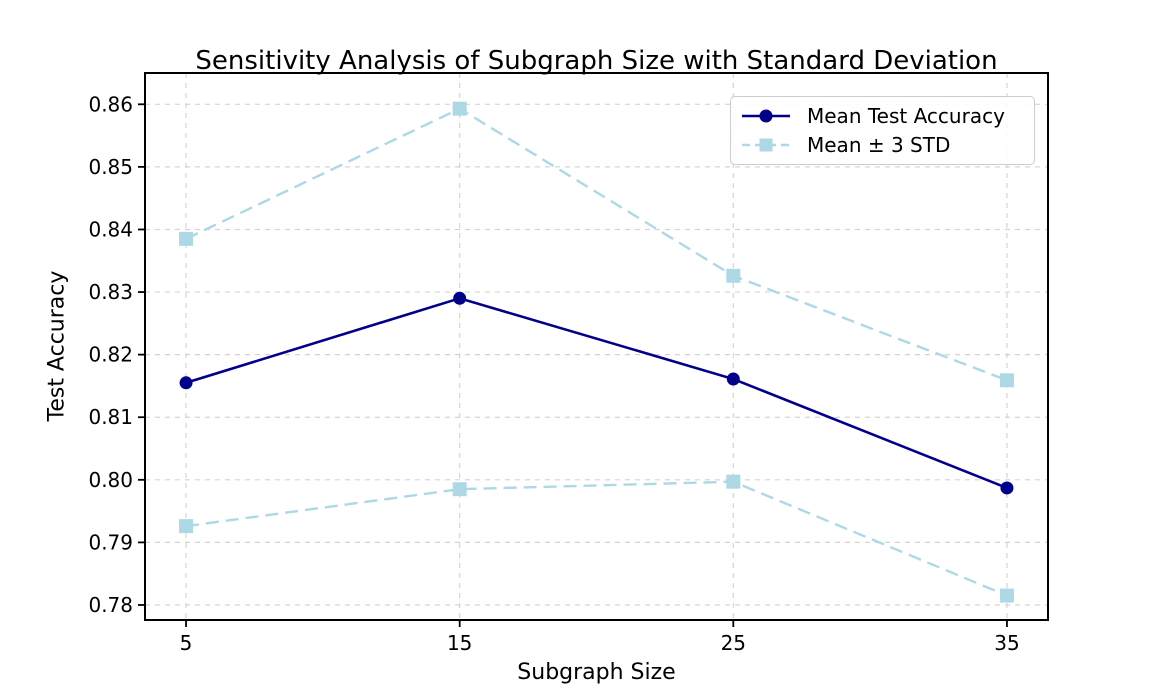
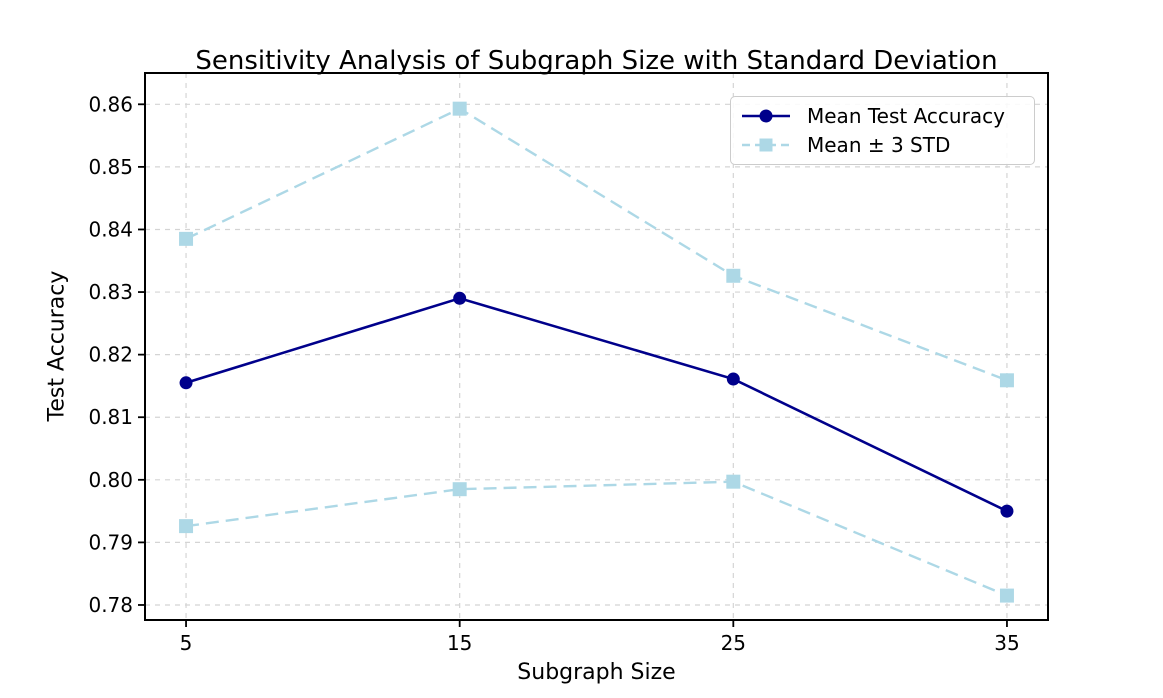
Mean Test Accuracy/35: 0.799 -> 0.795
